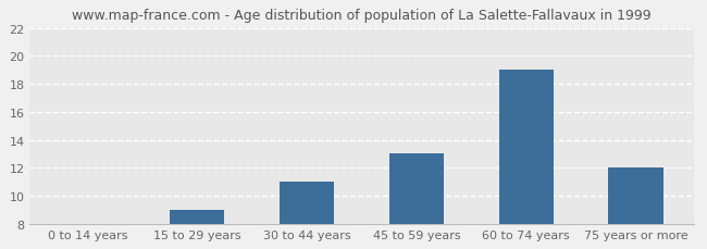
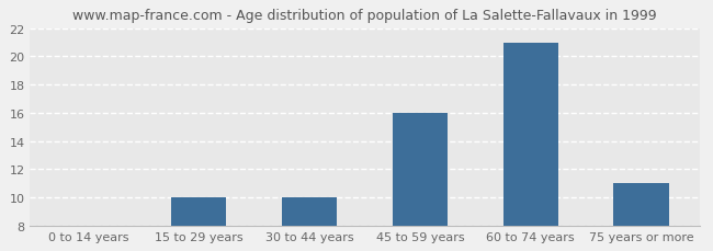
15 to 29 years: 9 -> 10
30 to 44 years: 11 -> 10
45 to 59 years: 13 -> 16
60 to 74 years: 19 -> 21
75 years or more: 12 -> 11
